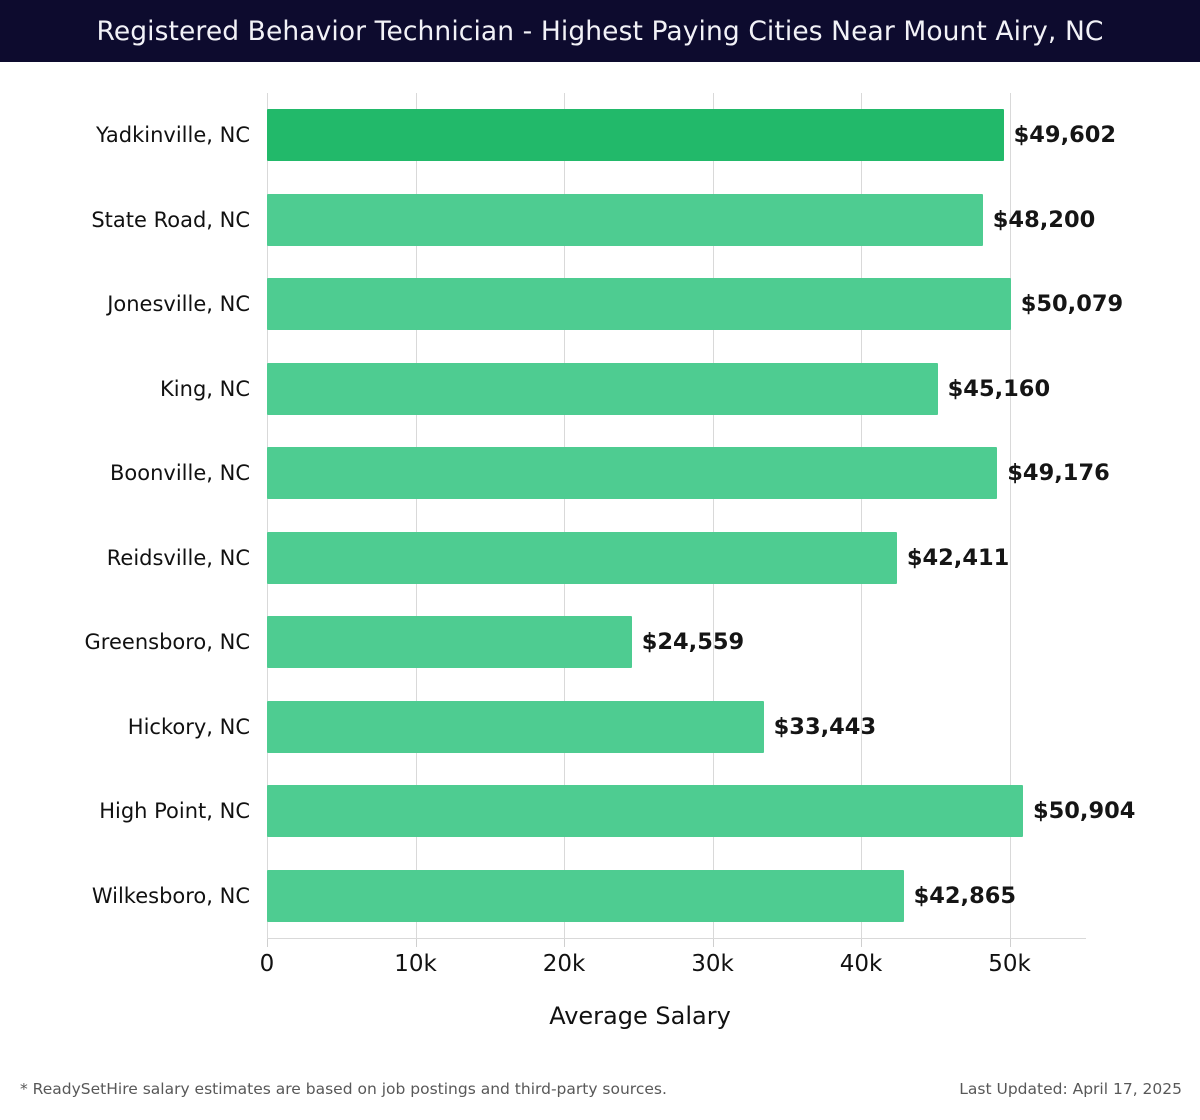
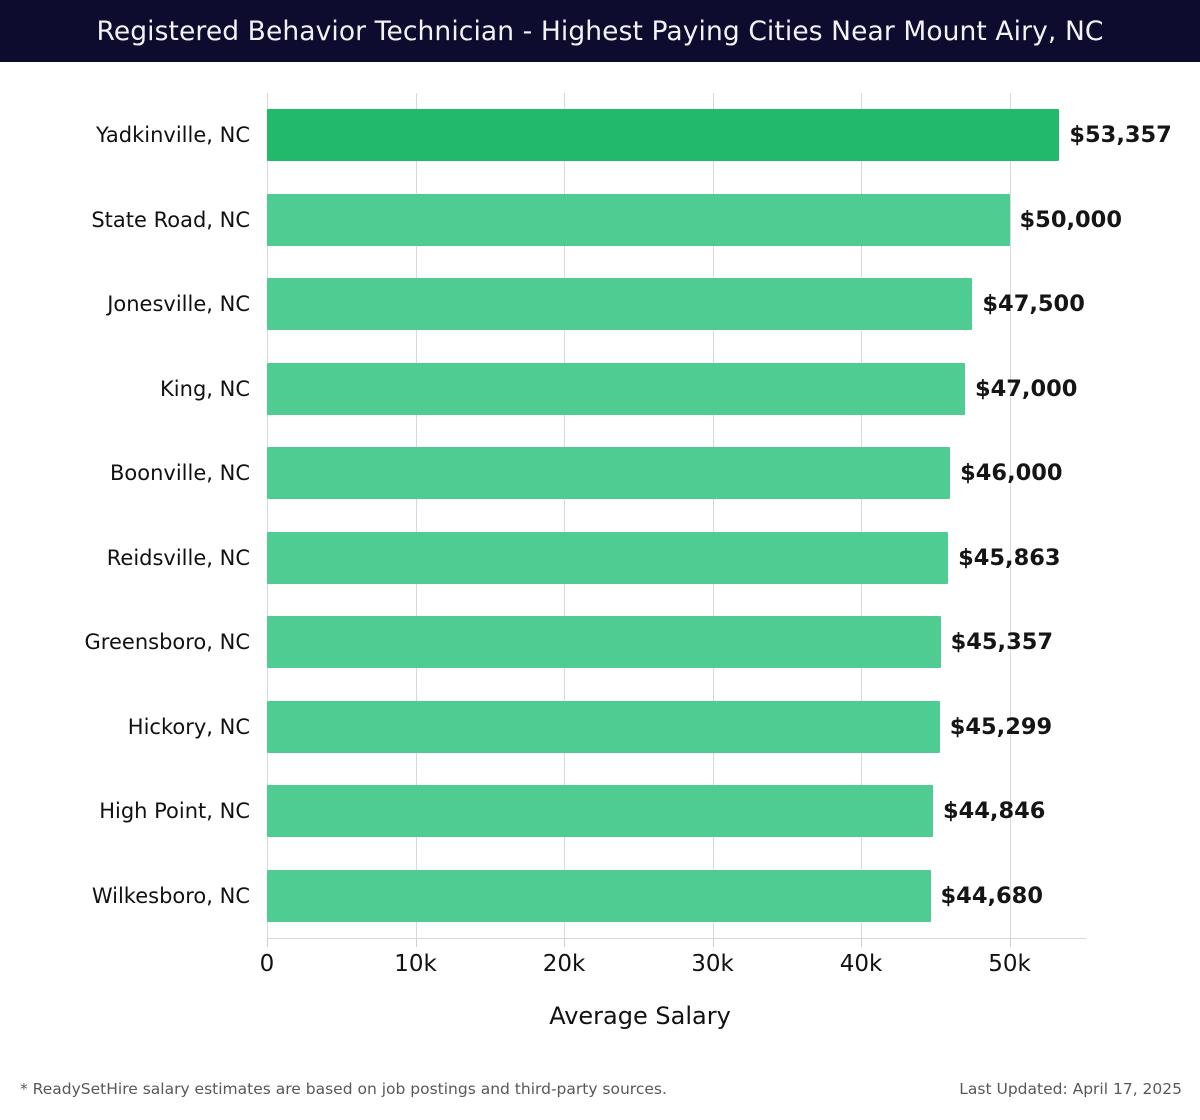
Yadkinville, NC: $49,602 -> $53,357
State Road, NC: $48,200 -> $50,000
Jonesville, NC: $50,079 -> $47,500
King, NC: $45,160 -> $47,000
Boonville, NC: $49,176 -> $46,000
Reidsville, NC: $42,411 -> $45,863
Greensboro, NC: $24,559 -> $45,357
Hickory, NC: $33,443 -> $45,299
High Point, NC: $50,904 -> $44,846
Wilkesboro, NC: $42,865 -> $44,680
